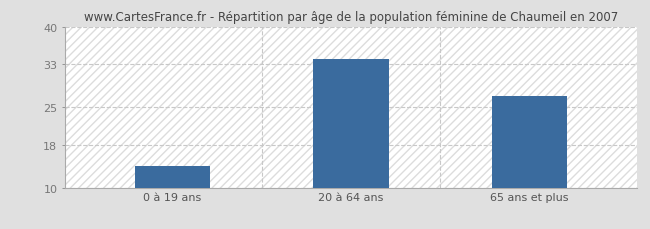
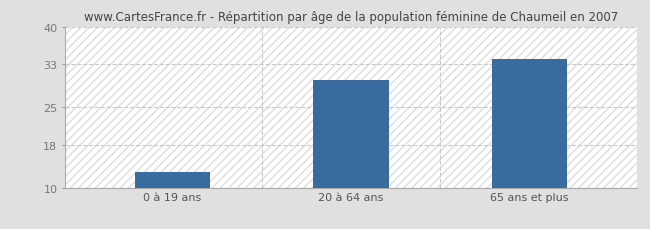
0 à 19 ans: 14 -> 13
20 à 64 ans: 34 -> 30
65 ans et plus: 27 -> 34
